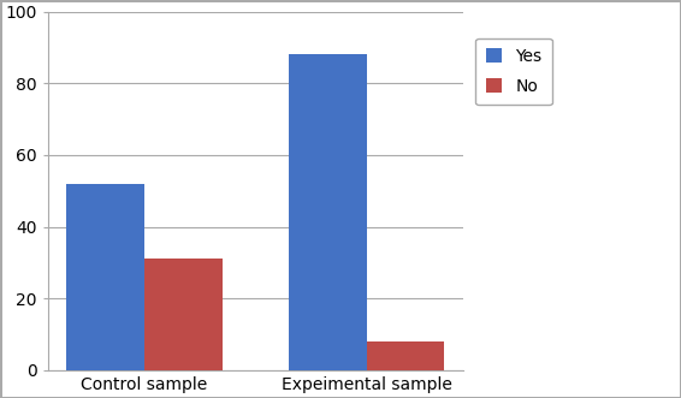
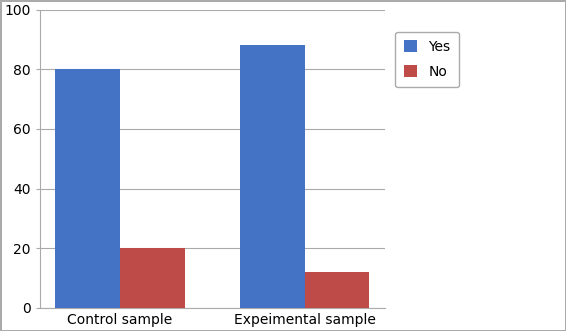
Yes/Control sample: 52 -> 80
No/Control sample: 31 -> 20
No/Expeimental sample: 8 -> 12
